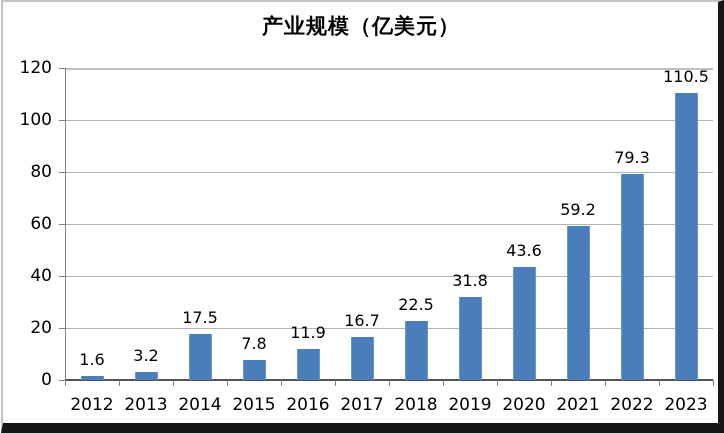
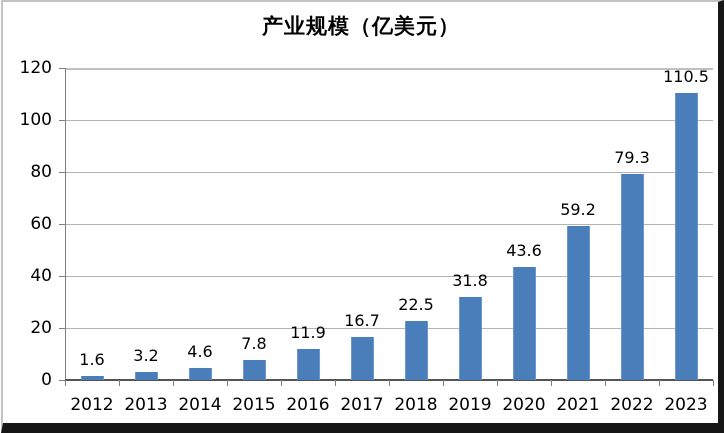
2014: 17.5 -> 4.6
